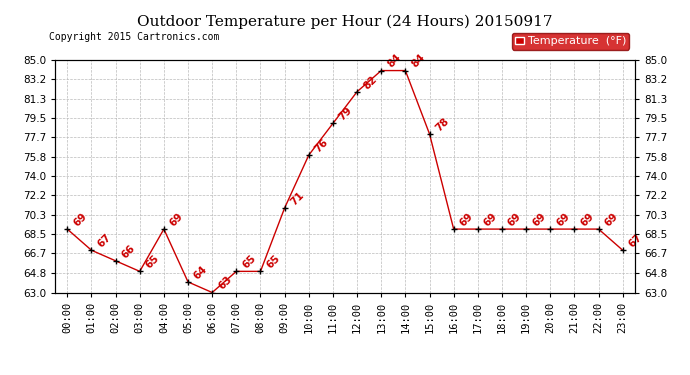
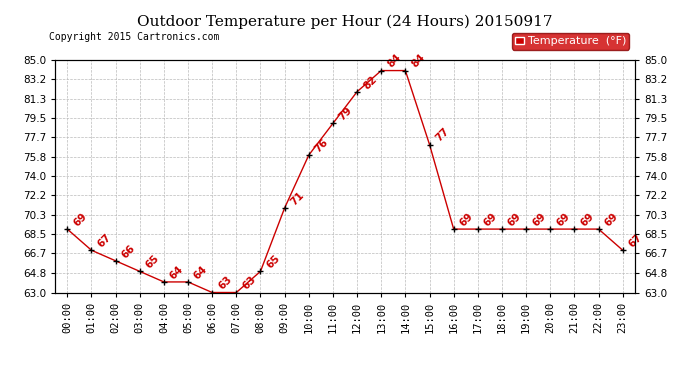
04:00: 69 -> 64
07:00: 65 -> 63
15:00: 78 -> 77
